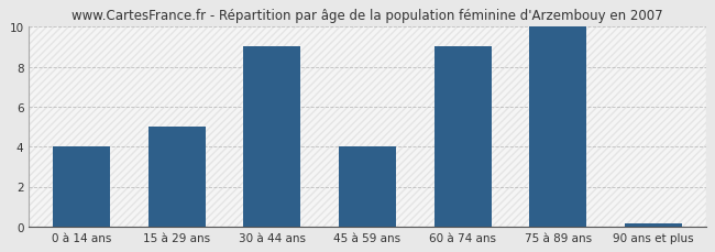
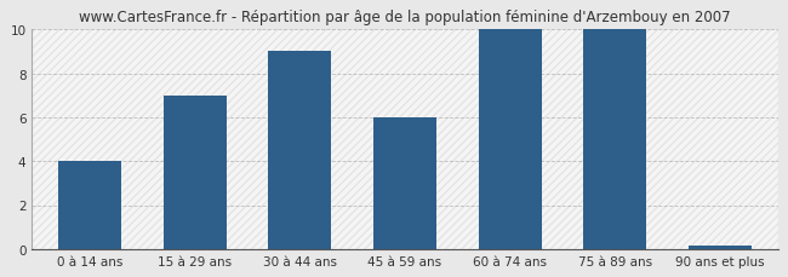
15 à 29 ans: 5.0 -> 7.0
45 à 59 ans: 4.0 -> 6.0
60 à 74 ans: 9.0 -> 10.0
